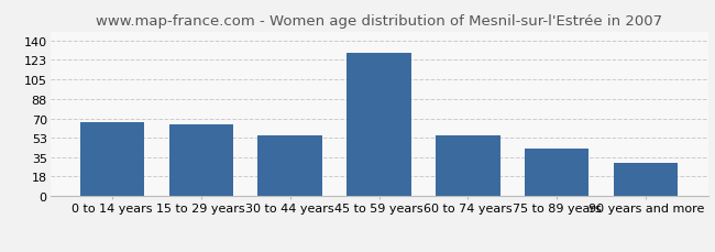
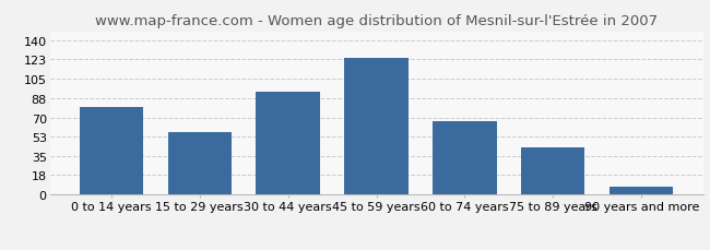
0 to 14 years: 67 -> 80
15 to 29 years: 65 -> 57
30 to 44 years: 55 -> 93
45 to 59 years: 129 -> 124
60 to 74 years: 55 -> 67
90 years and more: 30 -> 7
